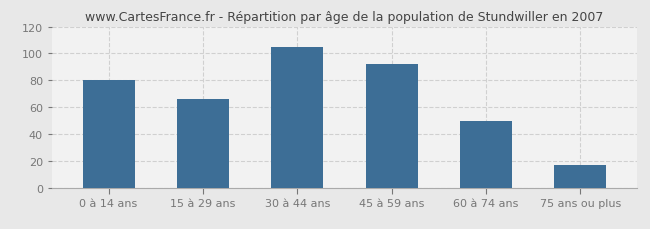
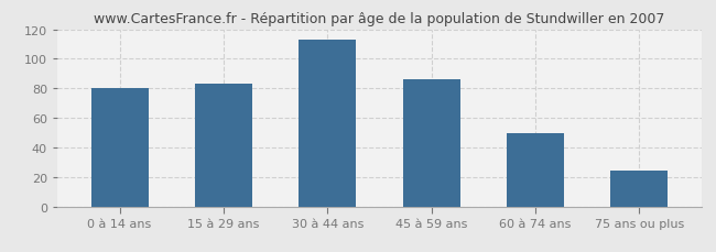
15 à 29 ans: 66 -> 83
30 à 44 ans: 105 -> 113
45 à 59 ans: 92 -> 86
75 ans ou plus: 17 -> 24
